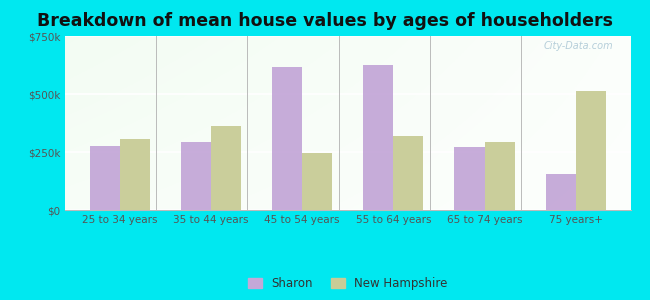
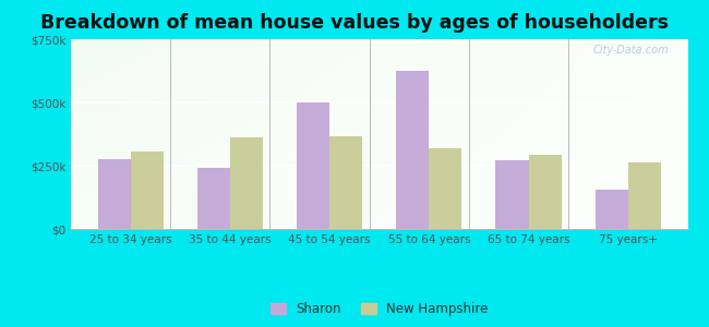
Sharon/35 to 44 years: $295k -> $240k
Sharon/45 to 54 years: $615k -> $500k
New Hampshire/45 to 54 years: $245k -> $365k
New Hampshire/75 years+: $515k -> $265k
